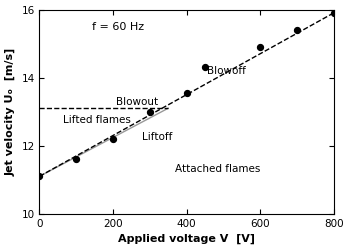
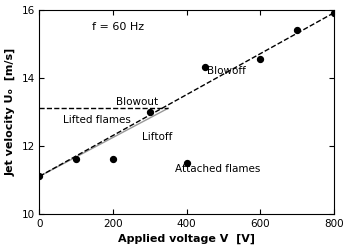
200: 12.20 -> 11.60
400: 13.55 -> 11.50
600: 14.90 -> 14.55
